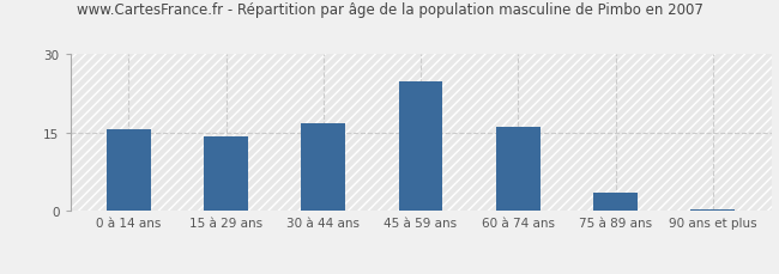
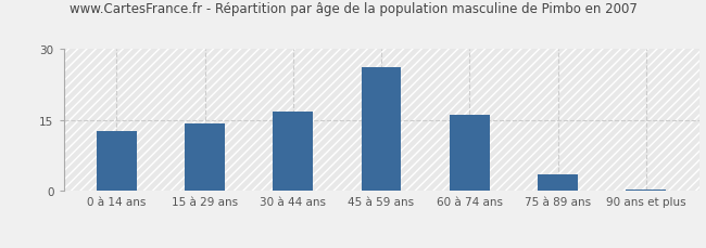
0 à 14 ans: 15.5 -> 12.5
45 à 59 ans: 24.8 -> 26.0
